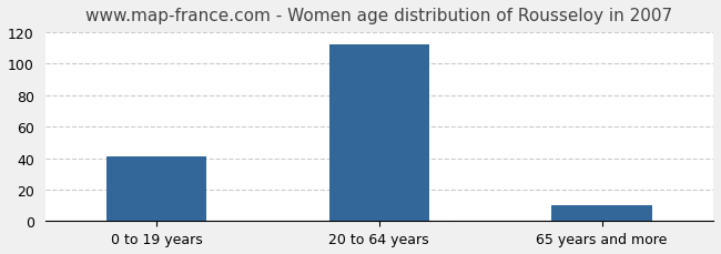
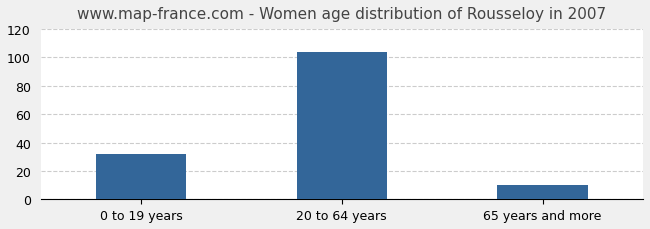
0 to 19 years: 41 -> 32
20 to 64 years: 112 -> 104
